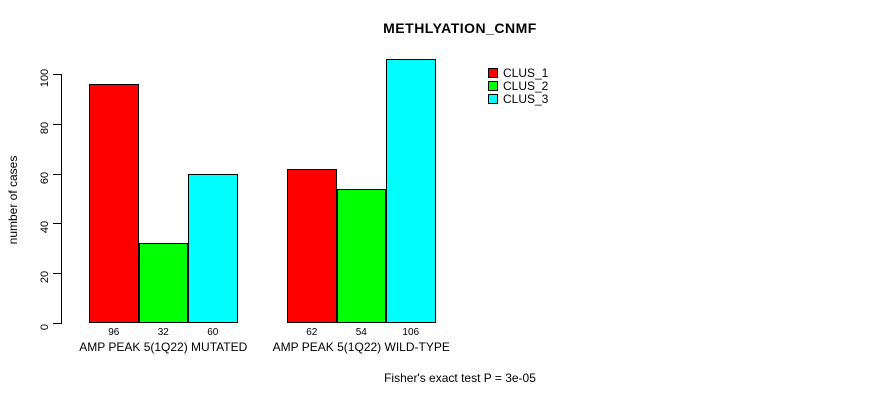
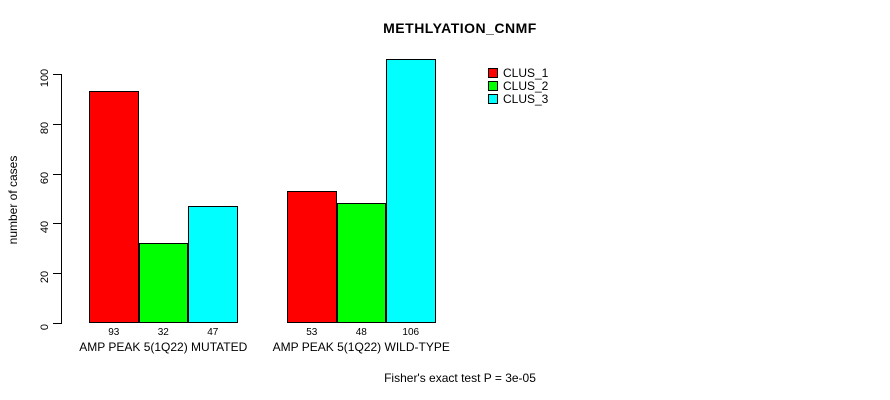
CLUS_1/AMP PEAK 5(1Q22) MUTATED: 96 -> 93
CLUS_3/AMP PEAK 5(1Q22) MUTATED: 60 -> 47
CLUS_1/AMP PEAK 5(1Q22) WILD-TYPE: 62 -> 53
CLUS_2/AMP PEAK 5(1Q22) WILD-TYPE: 54 -> 48
